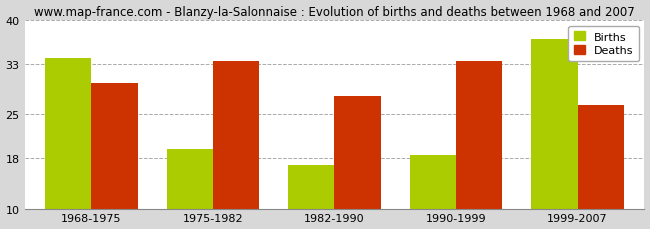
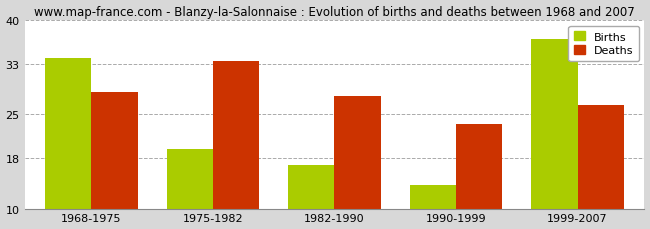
Deaths/1968-1975: 30.0 -> 28.6
Births/1990-1999: 18.5 -> 13.8
Deaths/1990-1999: 33.5 -> 23.4
